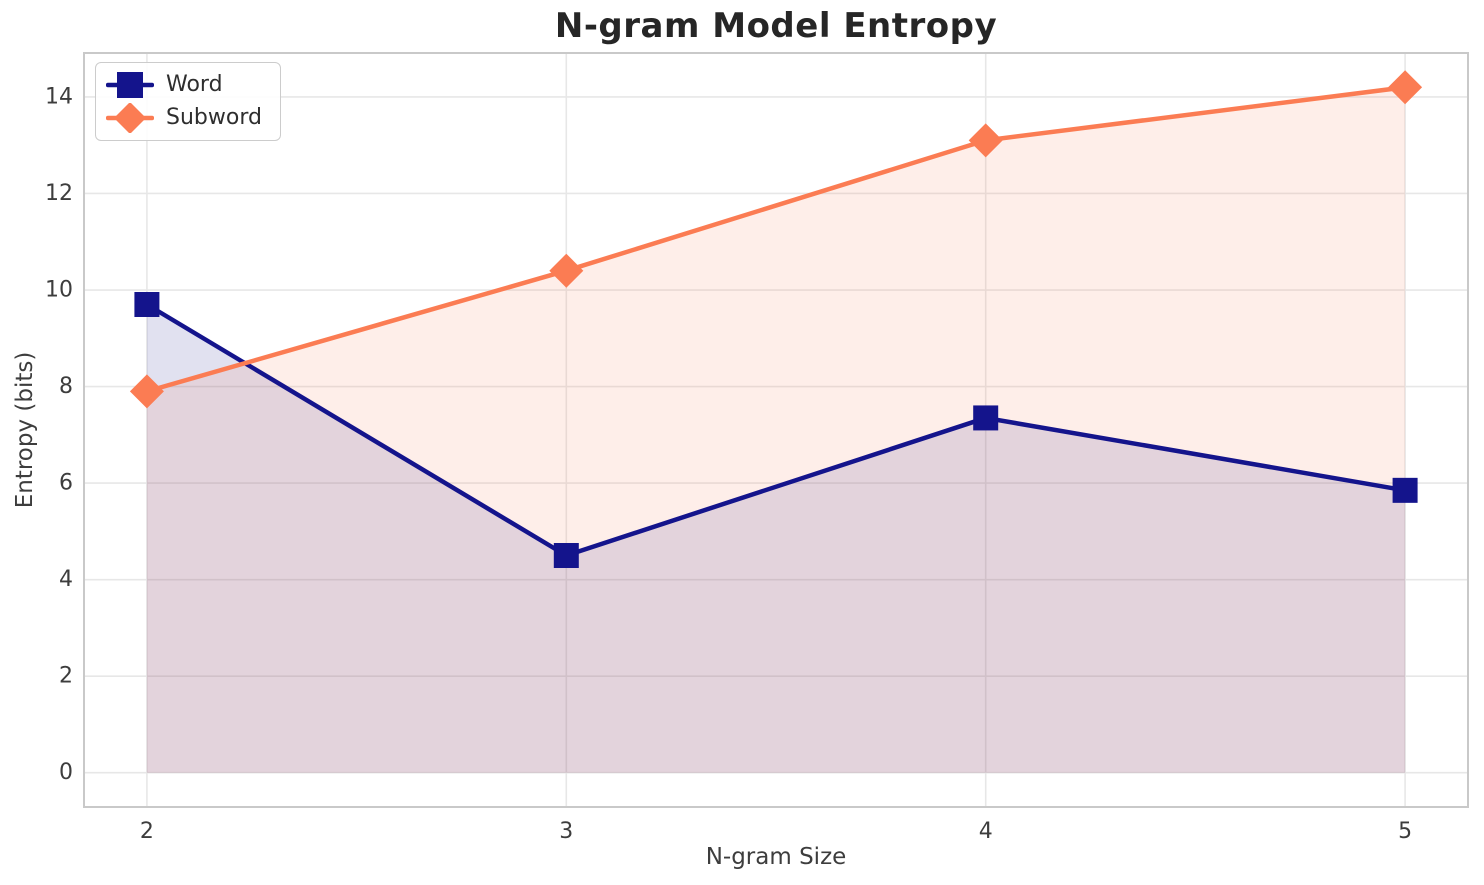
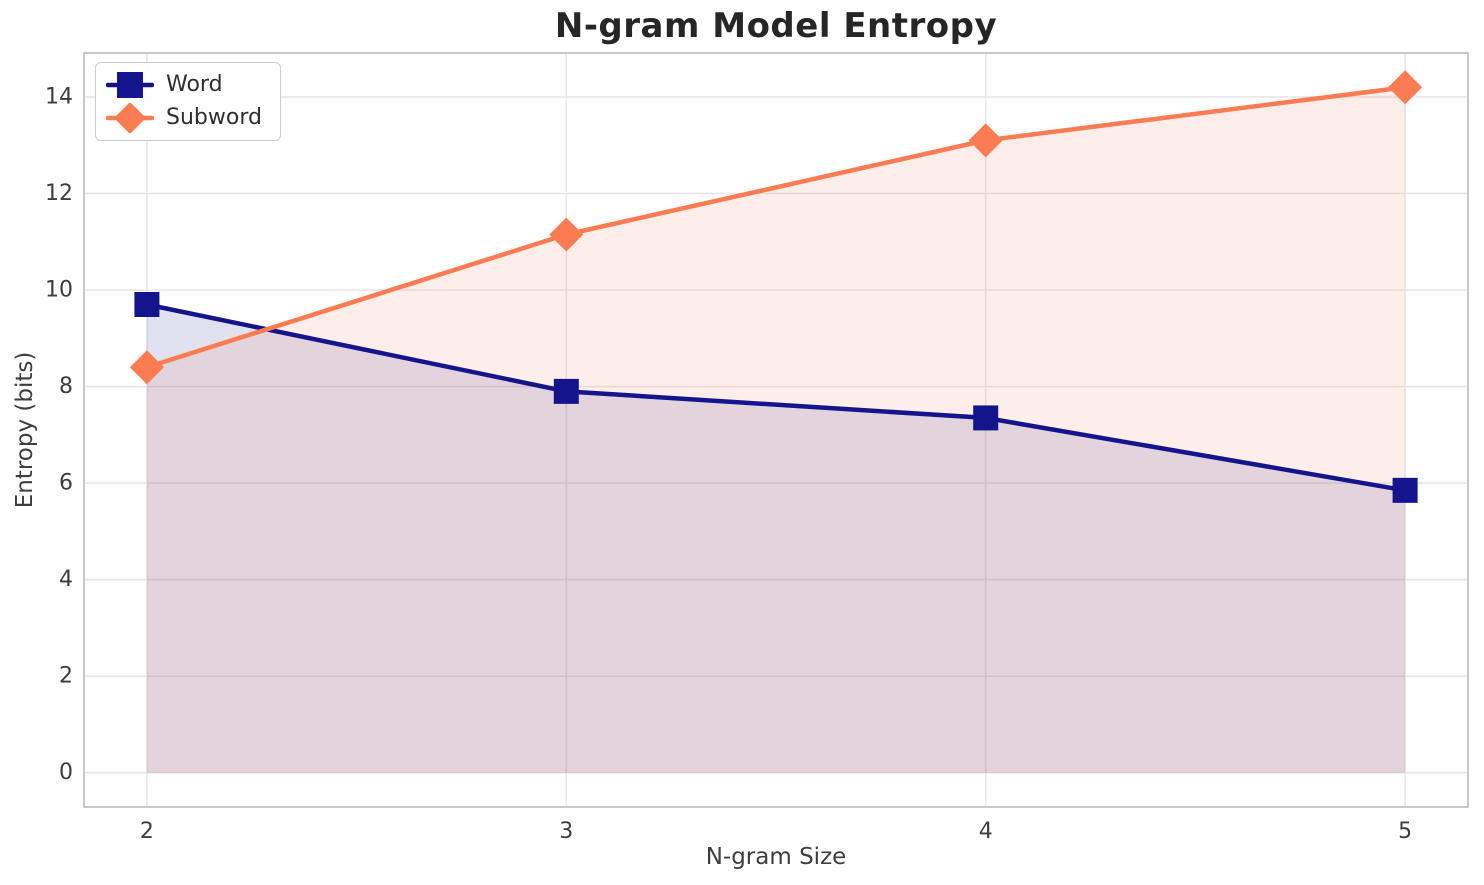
Subword/2: 7.9 -> 8.4
Word/3: 4.5 -> 7.9
Subword/3: 10.4 -> 11.2
